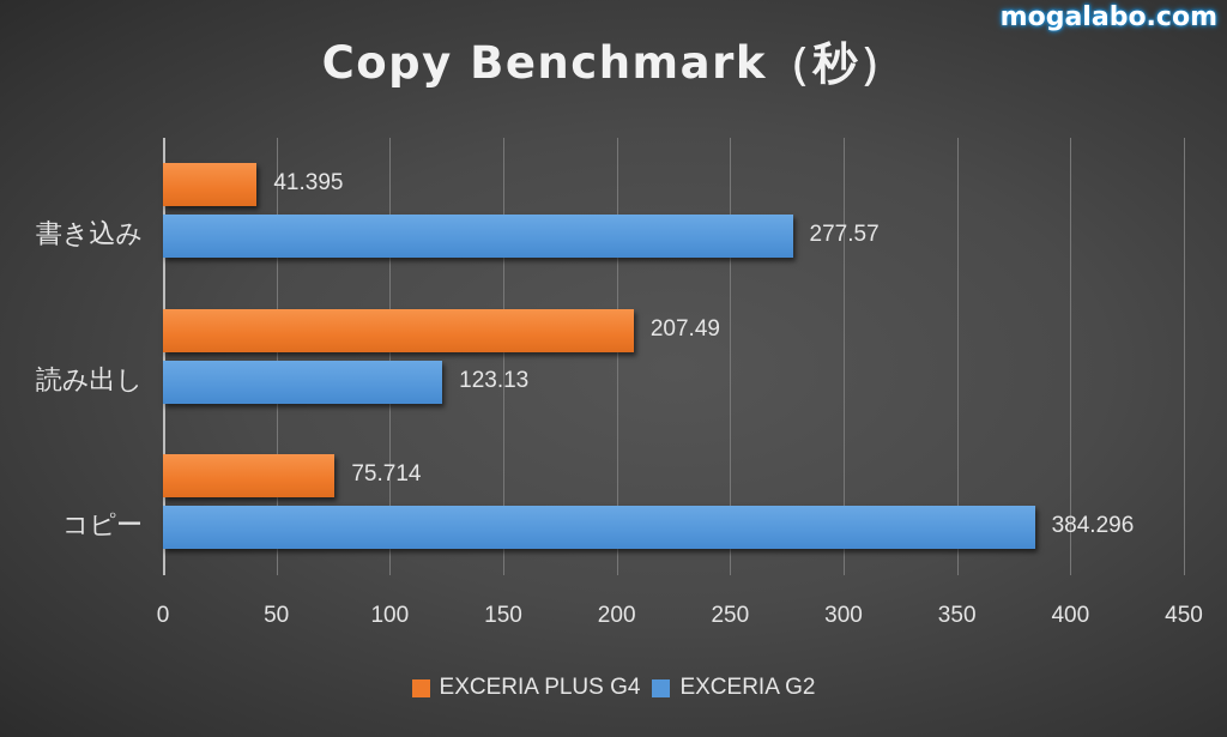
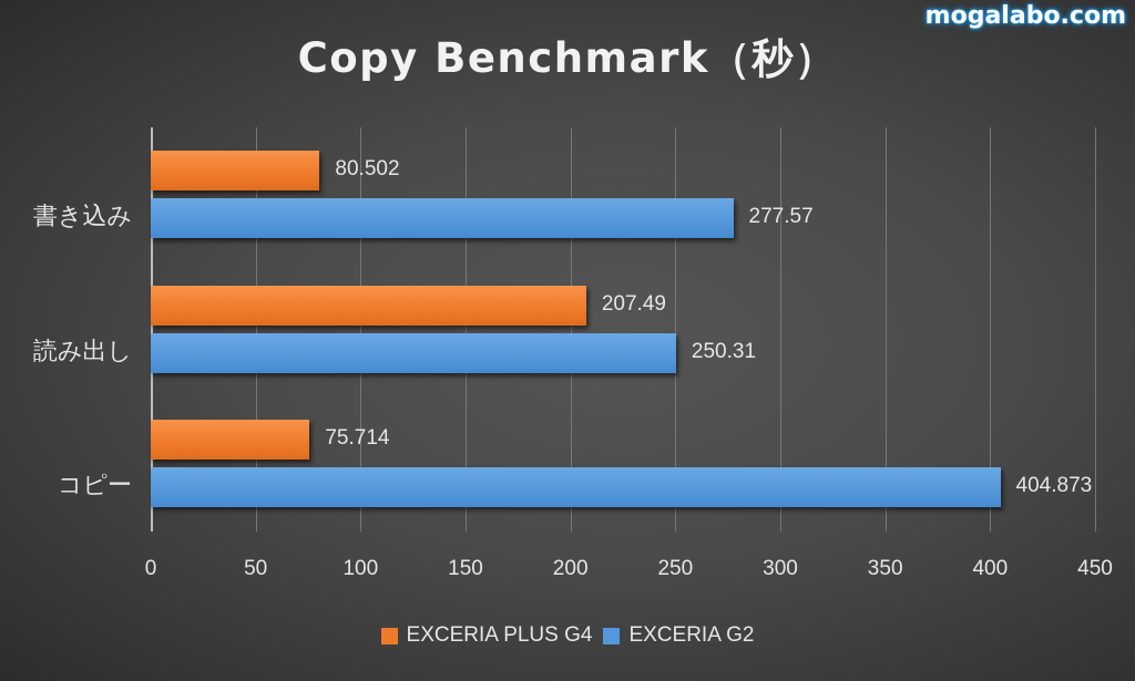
EXCERIA PLUS G4/書き込み: 41.395 -> 80.502
EXCERIA G2/読み出し: 123.13 -> 250.31
EXCERIA G2/コピー: 384.296 -> 404.873
